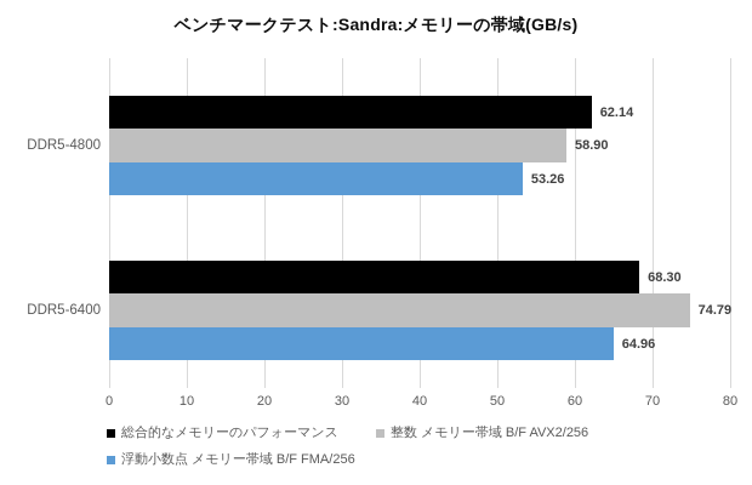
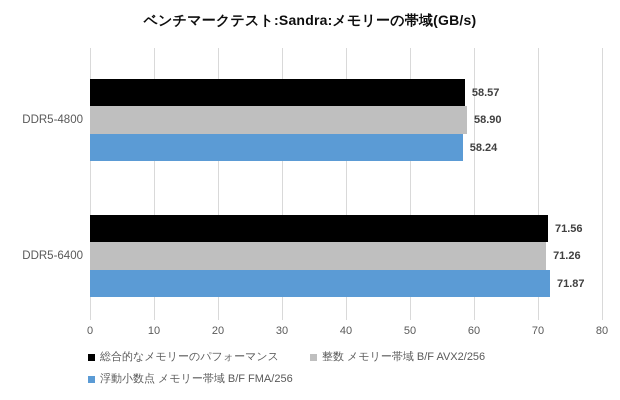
総合的なメモリーのパフォーマンス/DDR5-4800: 62.14 -> 58.57
浮動小数点 メモリー帯域 B/F FMA/256/DDR5-4800: 53.26 -> 58.24
総合的なメモリーのパフォーマンス/DDR5-6400: 68.30 -> 71.56
整数 メモリー帯域 B/F AVX2/256/DDR5-6400: 74.79 -> 71.26
浮動小数点 メモリー帯域 B/F FMA/256/DDR5-6400: 64.96 -> 71.87
